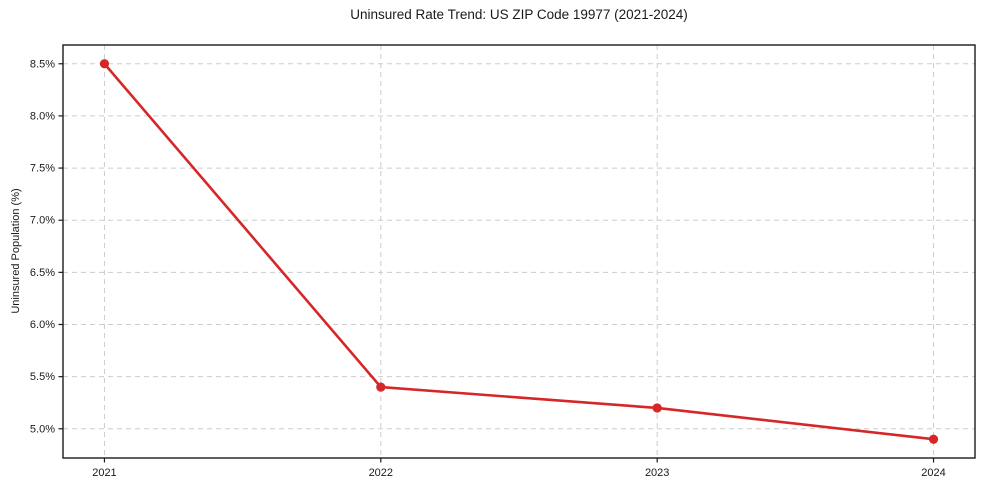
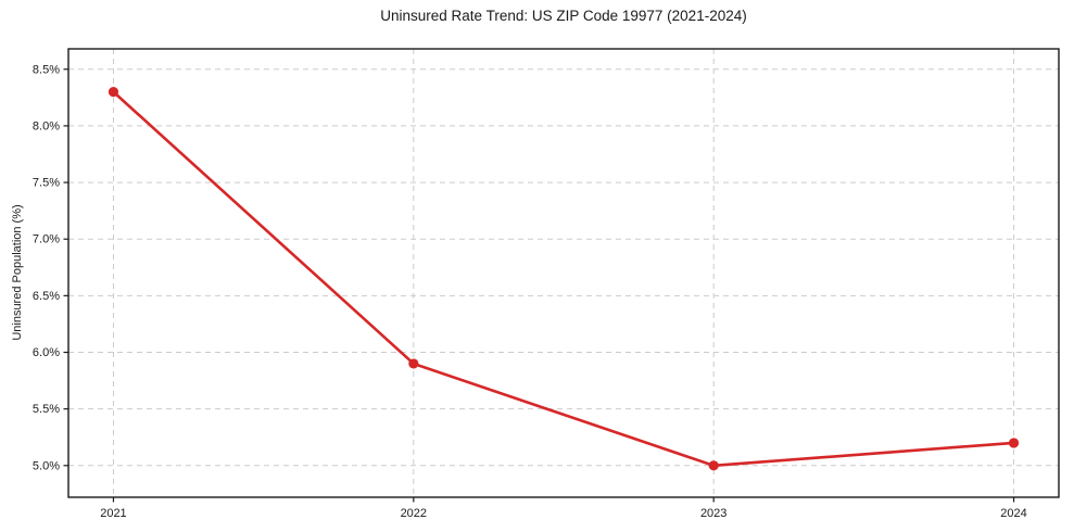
2021: 8.5% -> 8.3%
2022: 5.4% -> 5.9%
2023: 5.2% -> 5.0%
2024: 4.9% -> 5.2%
